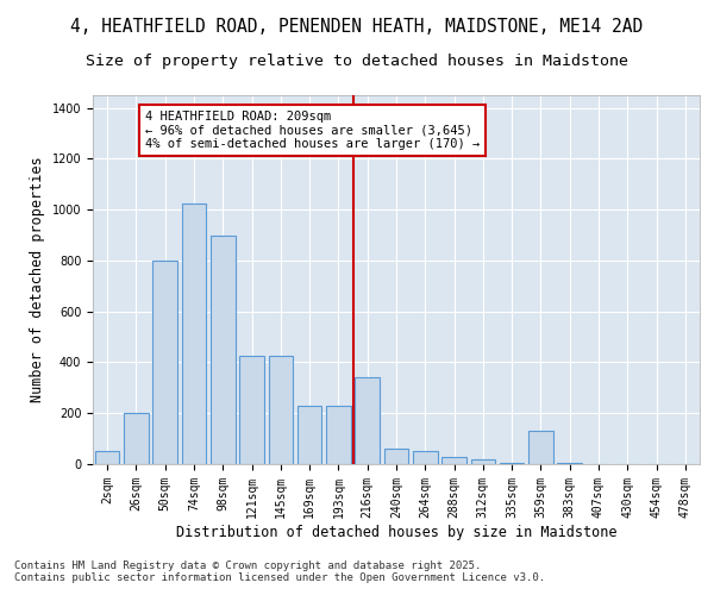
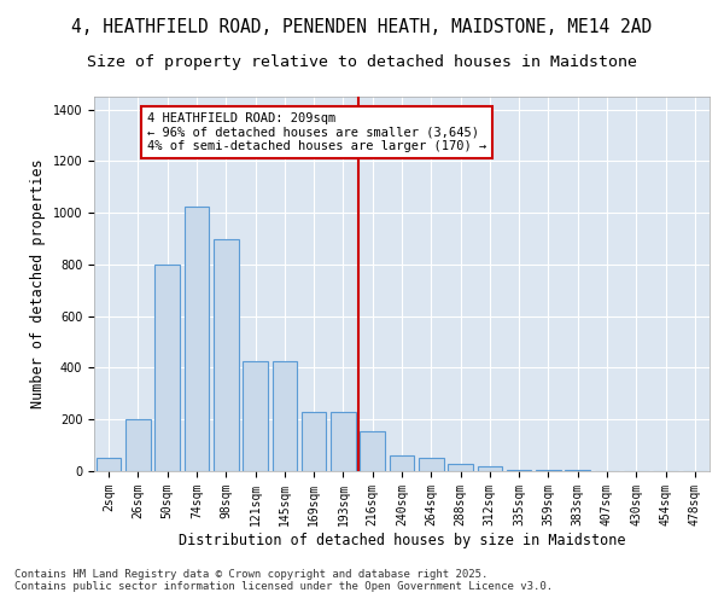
216sqm: 340 -> 155
359sqm: 130 -> 5
